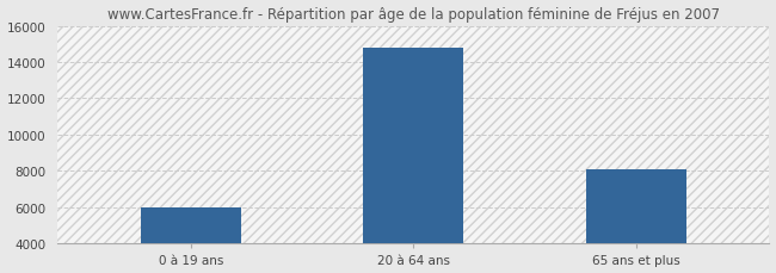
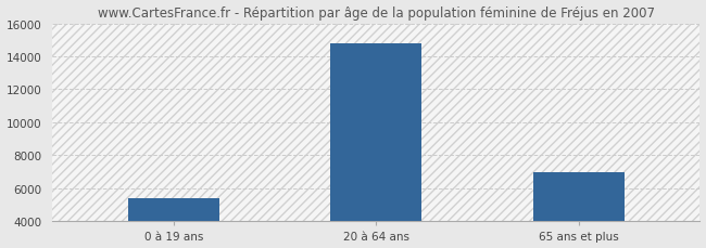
0 à 19 ans: 6000 -> 5400
65 ans et plus: 8100 -> 7000
